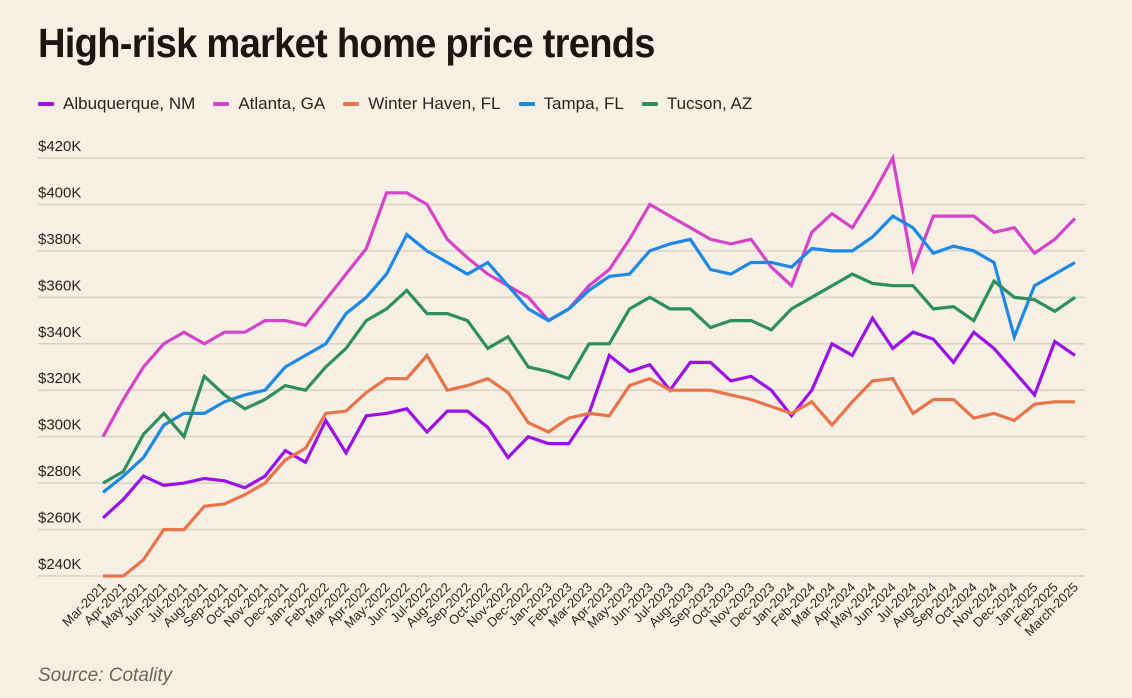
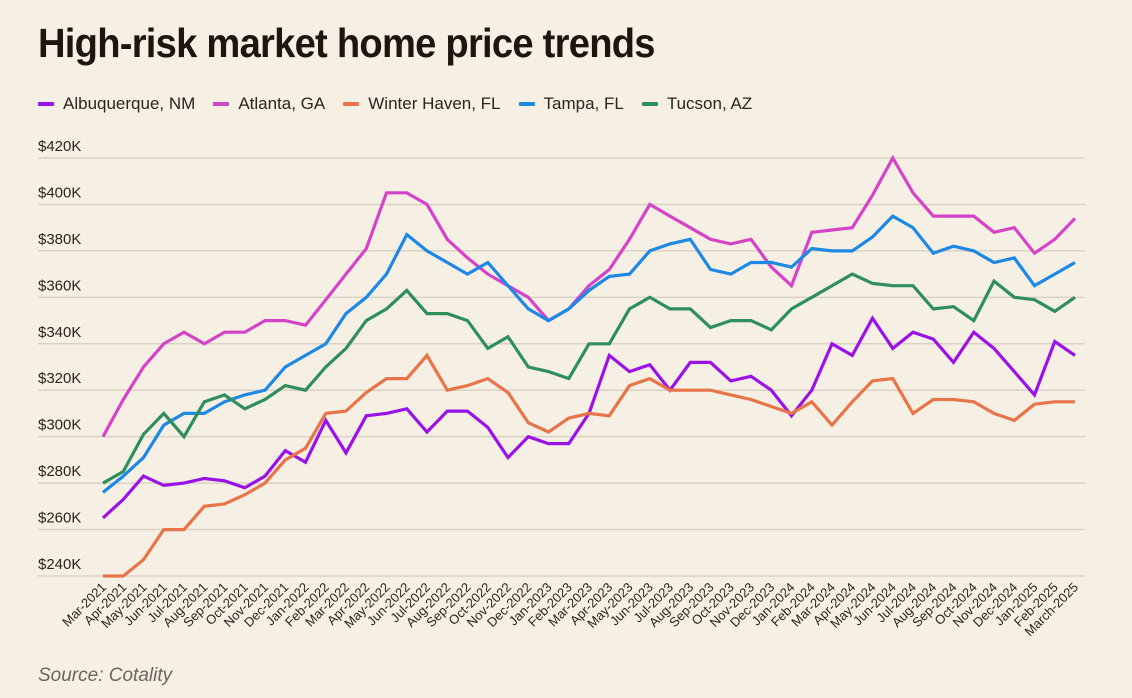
Tucson, AZ/Aug-2021: $326K -> $315K
Atlanta, GA/Mar-2024: $396K -> $389K
Atlanta, GA/Jul-2024: $372K -> $405K
Winter Haven, FL/Oct-2024: $308K -> $315K
Tampa, FL/Dec-2024: $343K -> $377K
